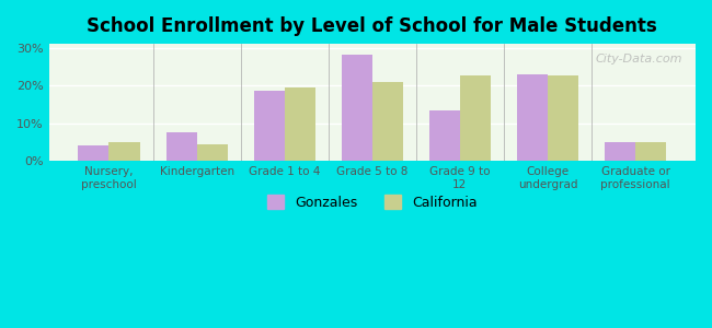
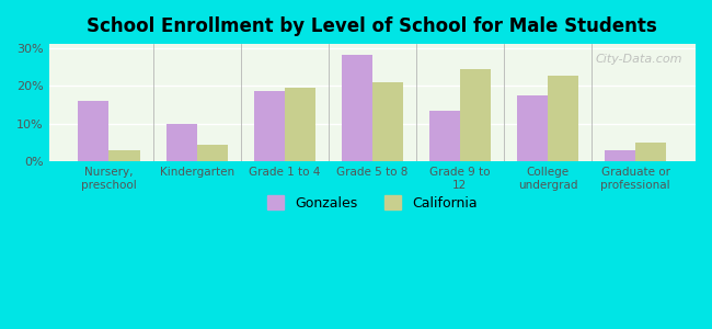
Gonzales/Nursery, preschool: 4.0% -> 16.0%
California/Nursery, preschool: 5.0% -> 3.0%
Gonzales/Kindergarten: 7.5% -> 10.0%
California/Grade 9 to 12: 22.5% -> 24.5%
Gonzales/College undergrad: 23.0% -> 17.5%
Gonzales/Graduate or professional: 5.0% -> 3.0%
